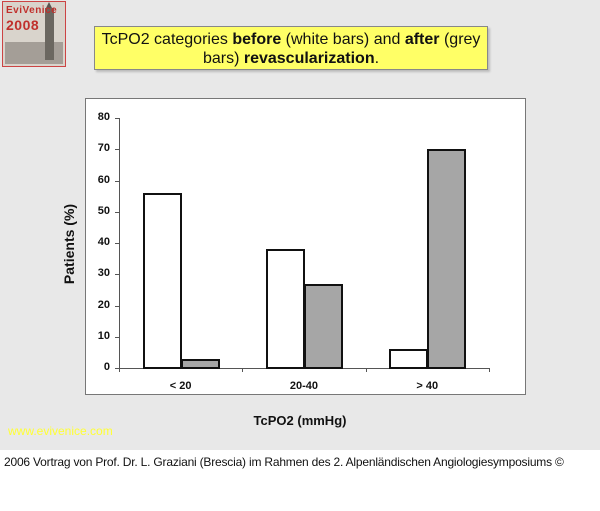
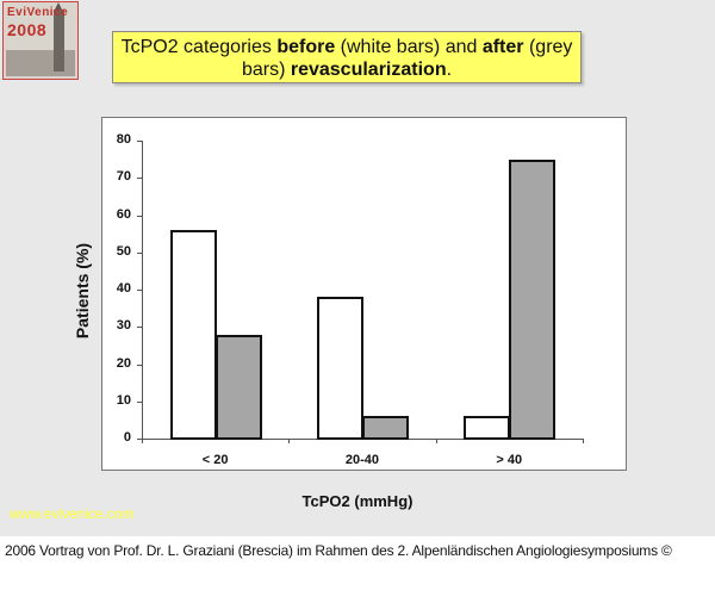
after (grey bars)/< 20: 3 -> 28
after (grey bars)/20-40: 27 -> 6
after (grey bars)/> 40: 70 -> 75
